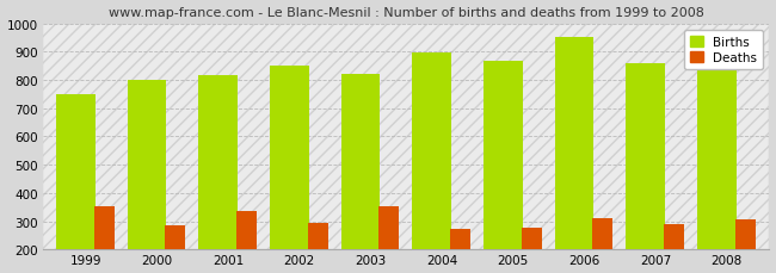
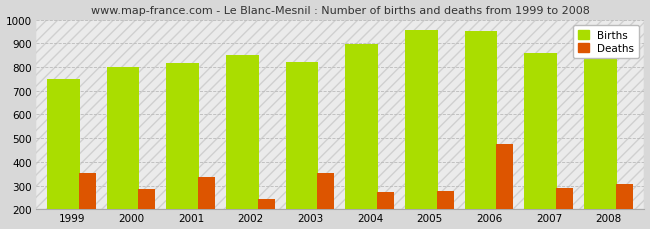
Deaths/2002: 292 -> 245
Births/2005: 868 -> 955
Deaths/2006: 312 -> 475
